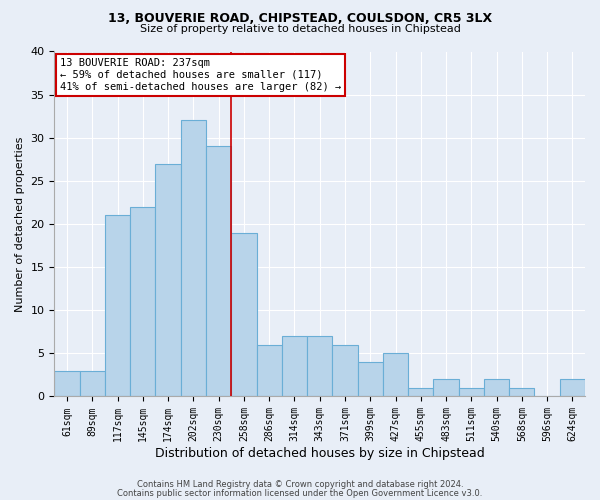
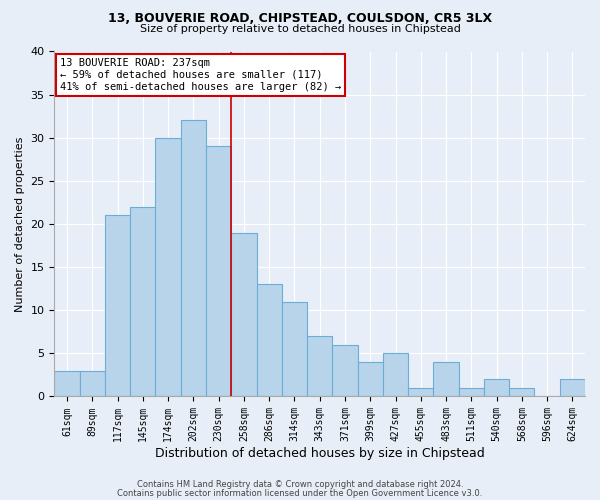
174sqm: 27 -> 30
286sqm: 6 -> 13
314sqm: 7 -> 11
483sqm: 2 -> 4
